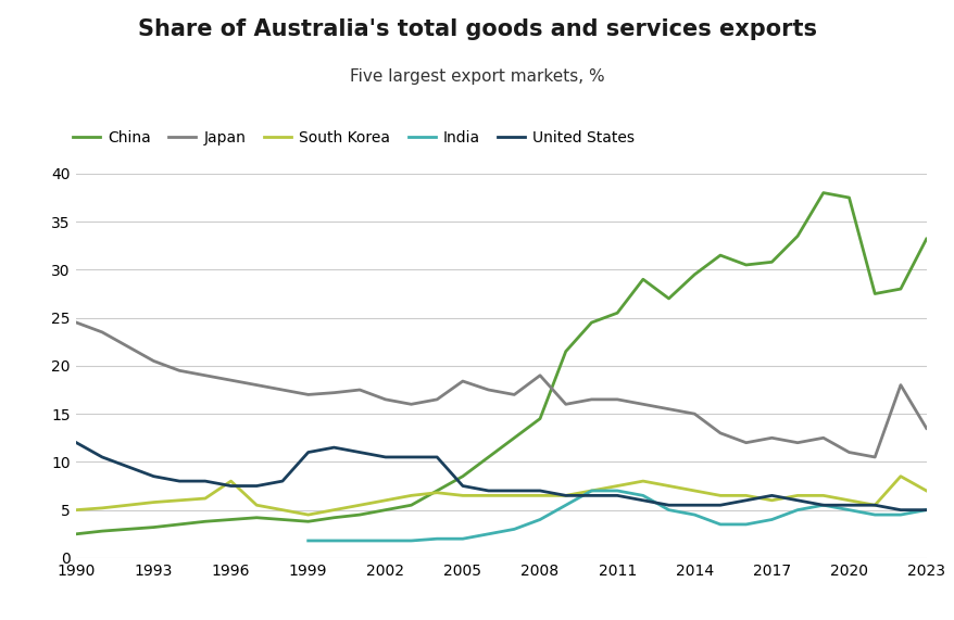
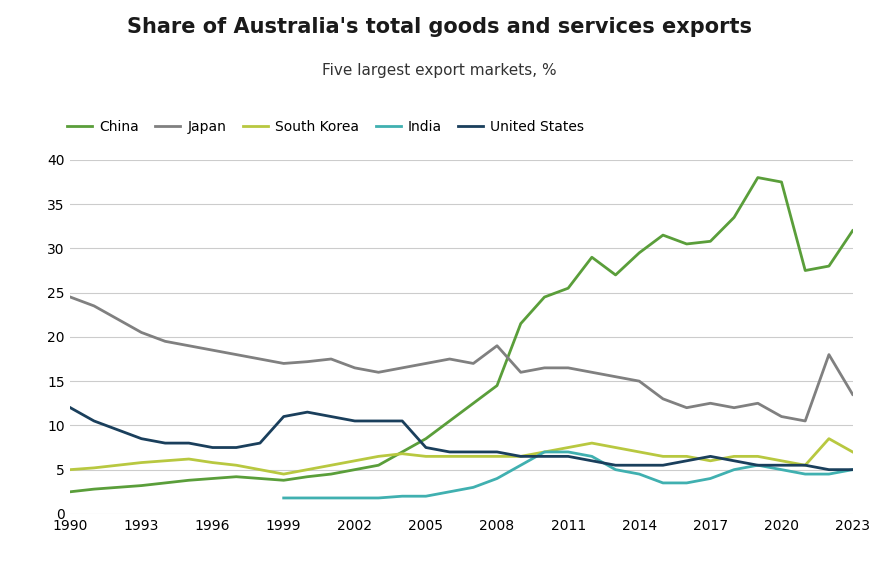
South Korea/1996: 8.0 -> 5.8
Japan/2005: 18.4 -> 17.0
China/2023: 33.2 -> 32.0
